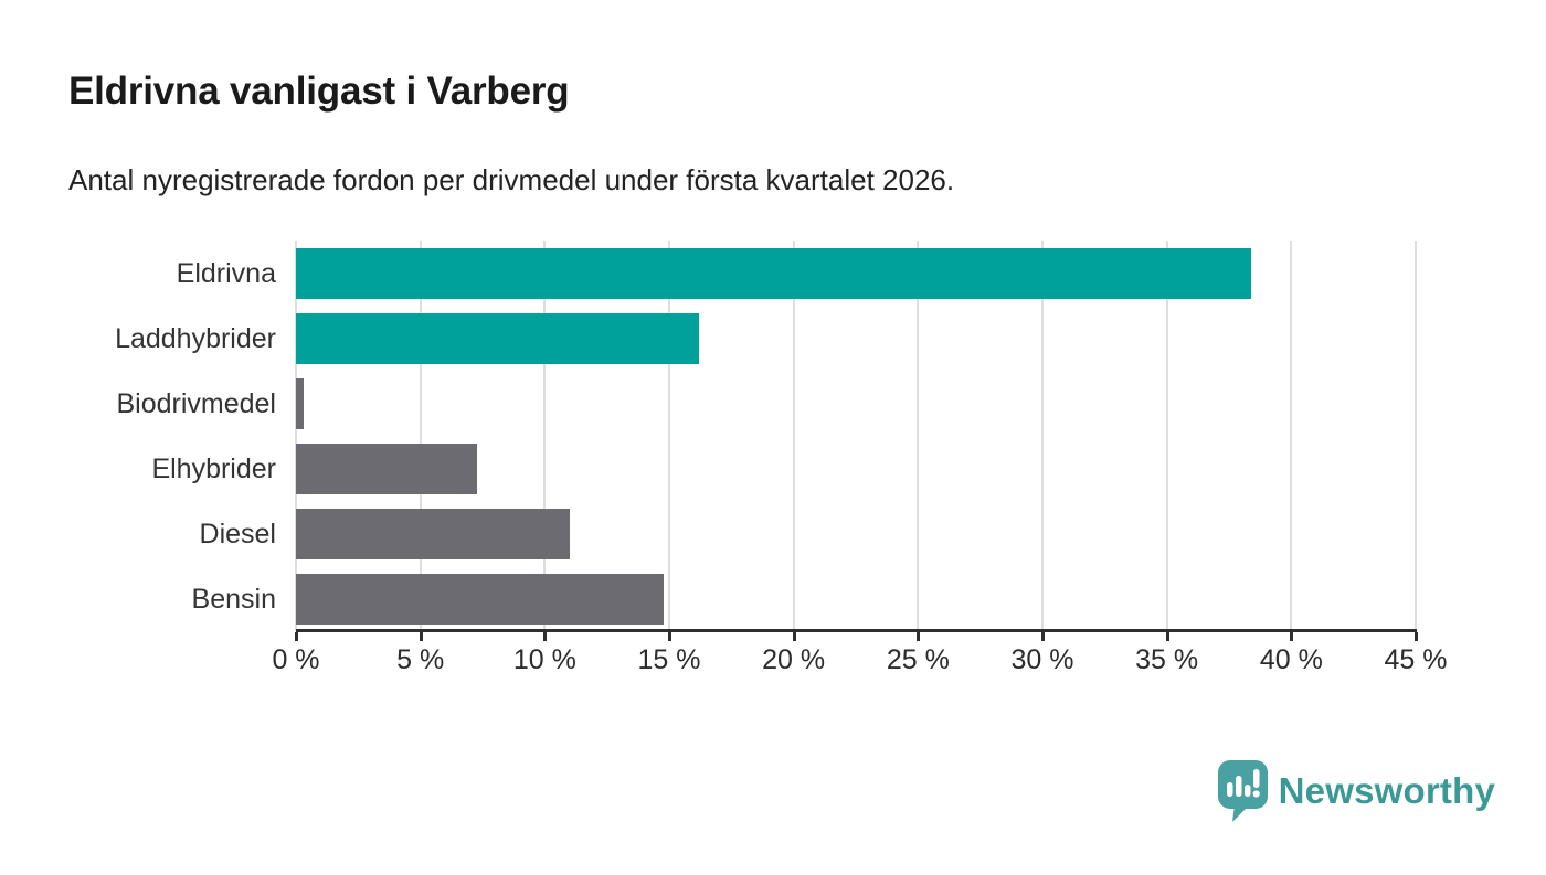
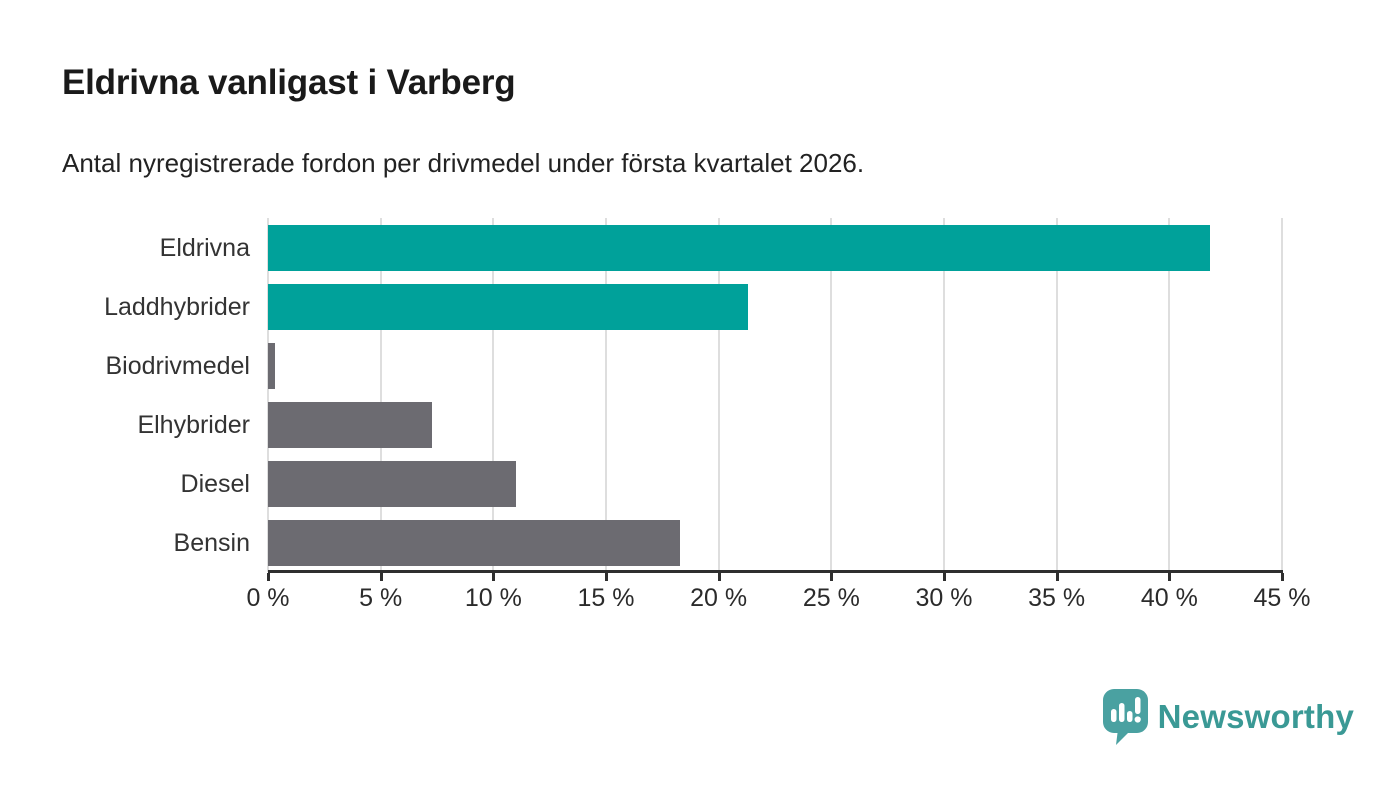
Eldrivna: 38.4% -> 41.8%
Laddhybrider: 16.2% -> 21.3%
Bensin: 14.8% -> 18.3%
